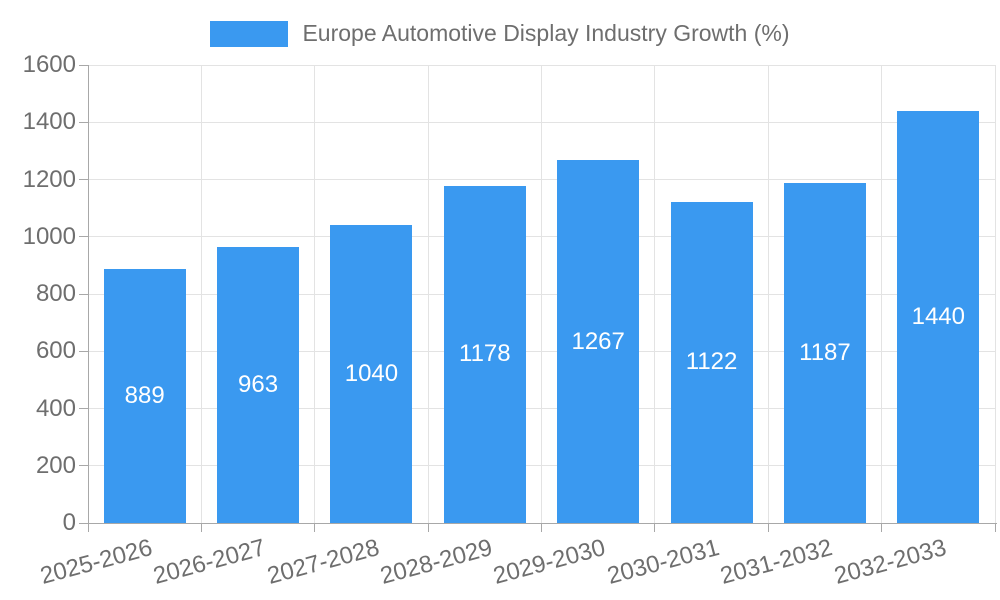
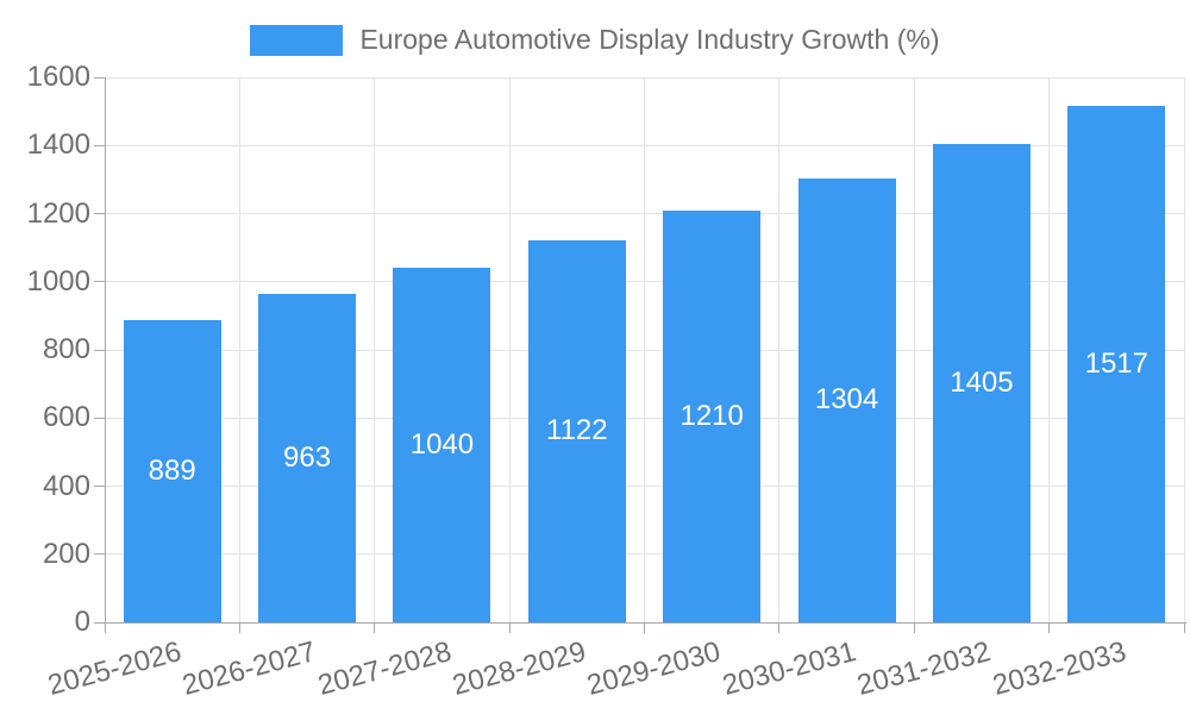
2028-2029: 1178 -> 1122
2029-2030: 1267 -> 1210
2030-2031: 1122 -> 1304
2031-2032: 1187 -> 1405
2032-2033: 1440 -> 1517
